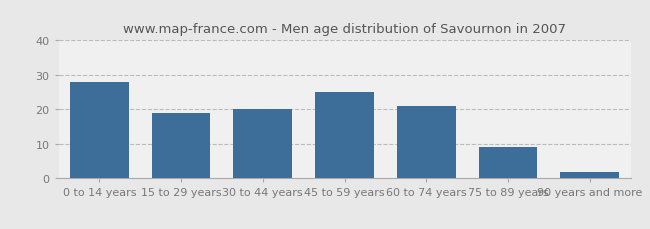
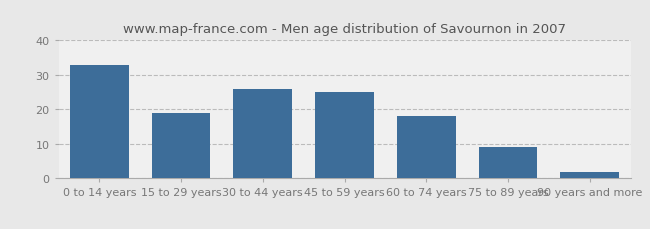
0 to 14 years: 28 -> 33
30 to 44 years: 20 -> 26
60 to 74 years: 21 -> 18
